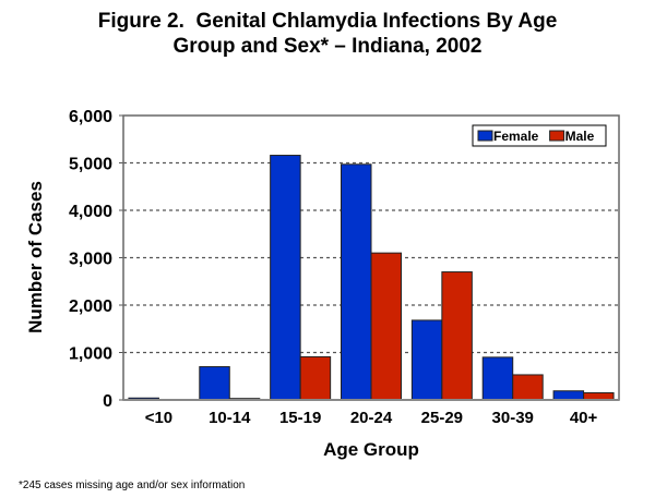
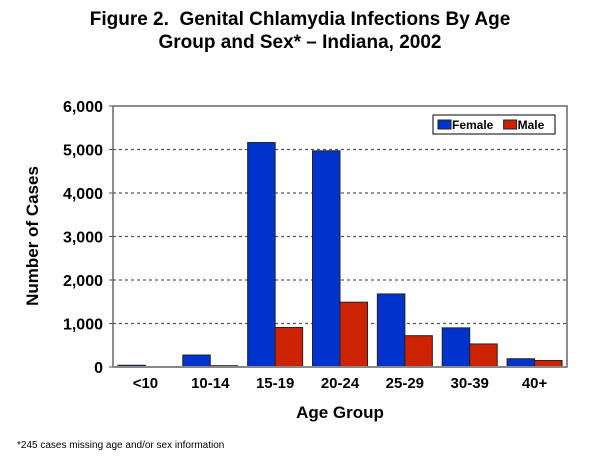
Female/10-14: 700 -> 300
Male/20-24: 3100 -> 1500
Male/25-29: 2700 -> 700
